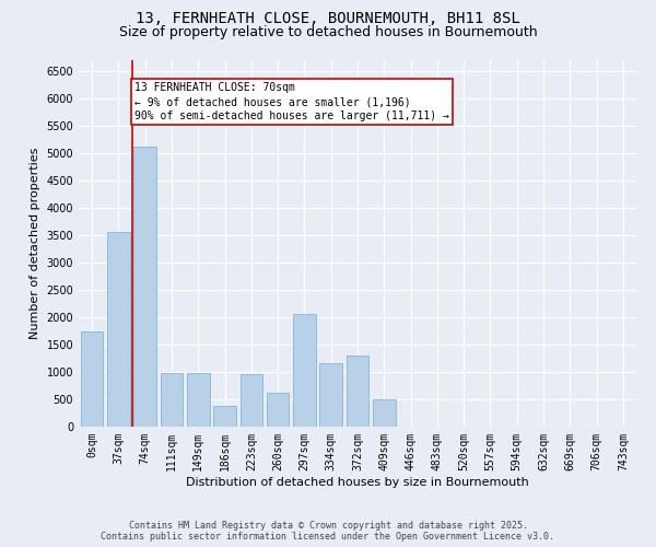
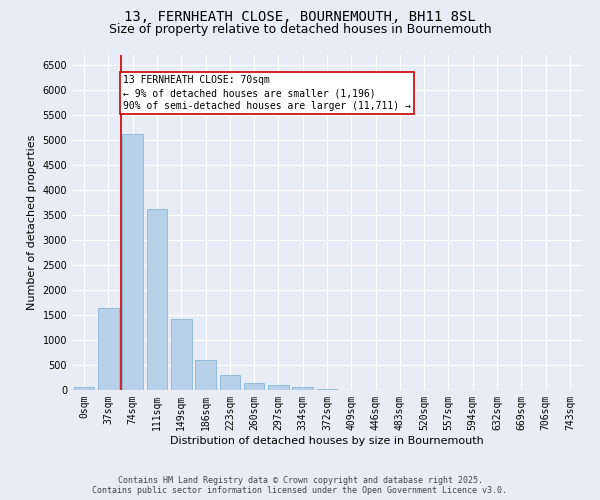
0sqm: 1740 -> 60
37sqm: 3560 -> 1650
111sqm: 980 -> 3630
149sqm: 980 -> 1420
186sqm: 380 -> 600
223sqm: 960 -> 300
260sqm: 620 -> 150
297sqm: 2060 -> 100
334sqm: 1160 -> 70
372sqm: 1300 -> 30
409sqm: 500 -> 0
